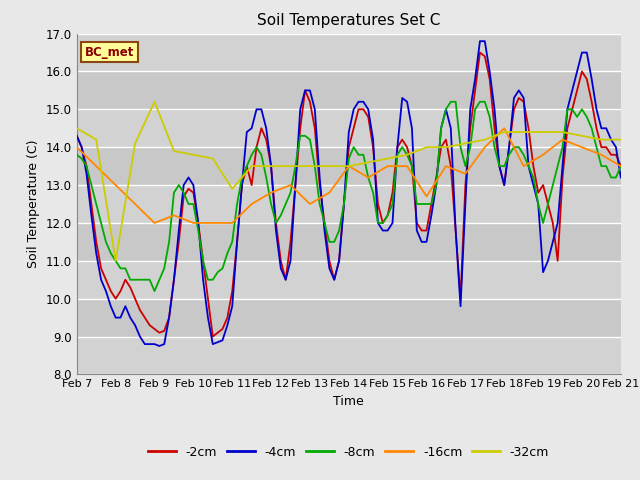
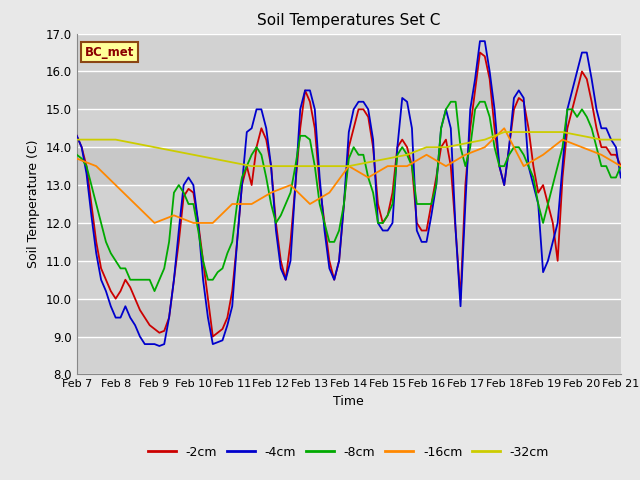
-16cm/Feb 7: 14.0 -> 13.7
-32cm/Feb 7: 14.5 -> 14.2
-32cm/Feb 8: 11.0 -> 14.2
-32cm/Feb 9: 15.2 -> 14.0
-16cm/Feb 11: 12.0 -> 12.5
-32cm/Feb 11: 12.9 -> 13.6
-16cm/Feb 16: 12.7 -> 13.8
-16cm/Feb 17: 13.3 -> 13.8
